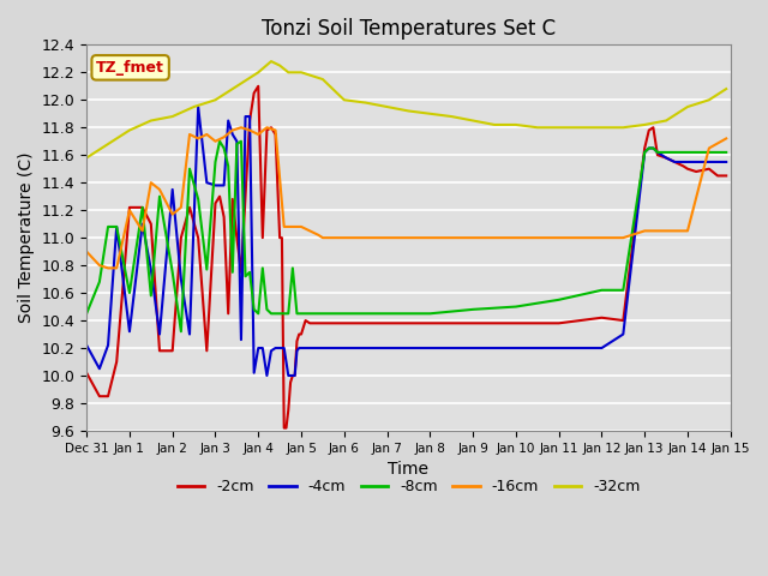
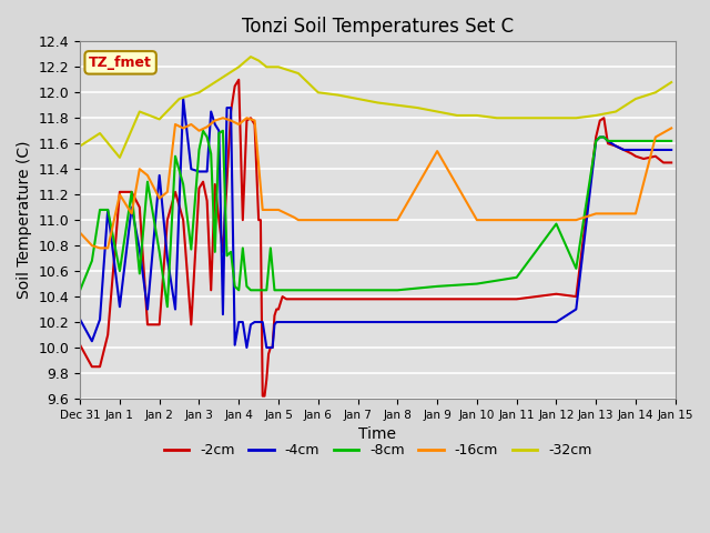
-32cm/Jan 1: 11.78 -> 11.49
-32cm/Jan 2: 11.88 -> 11.79
-16cm/Jan 9: 11.00 -> 11.54
-8cm/Jan 12: 10.62 -> 10.97
